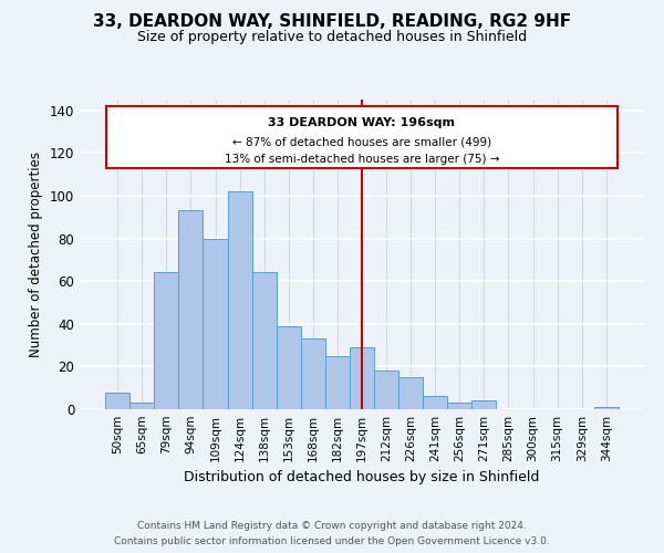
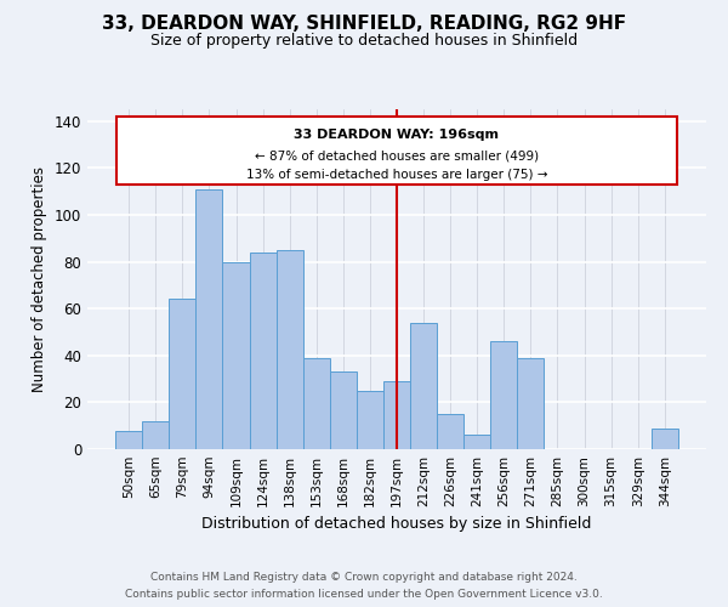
65sqm: 3 -> 12
94sqm: 93 -> 111
124sqm: 102 -> 84
138sqm: 64 -> 85
212sqm: 18 -> 54
256sqm: 3 -> 46
271sqm: 4 -> 39
344sqm: 1 -> 9
